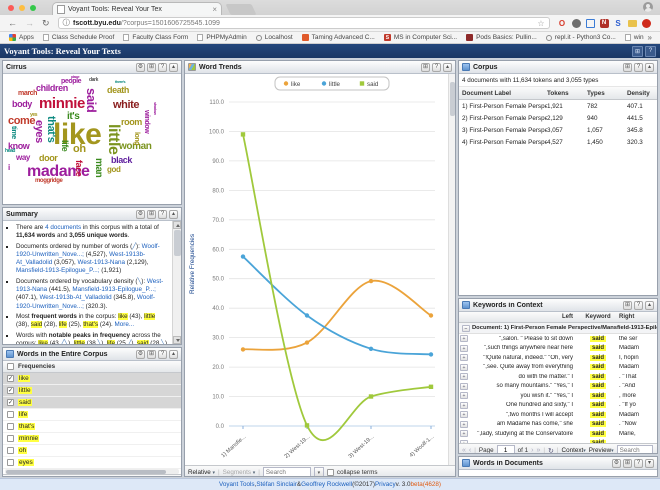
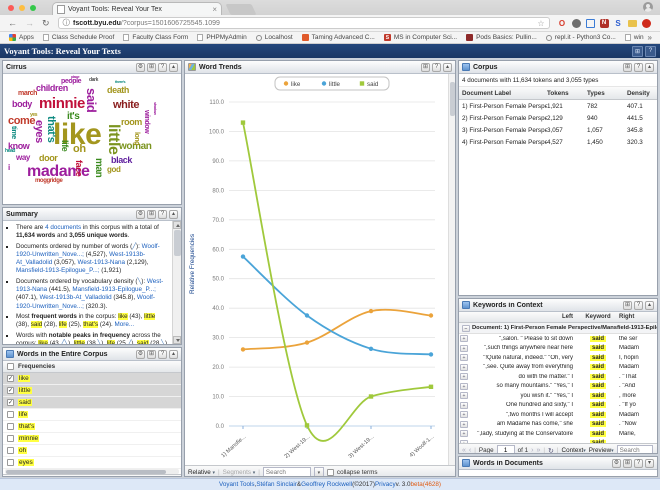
said/1) Mansfie...: 99 -> 103
like/3) West-19...: 49 -> 39
